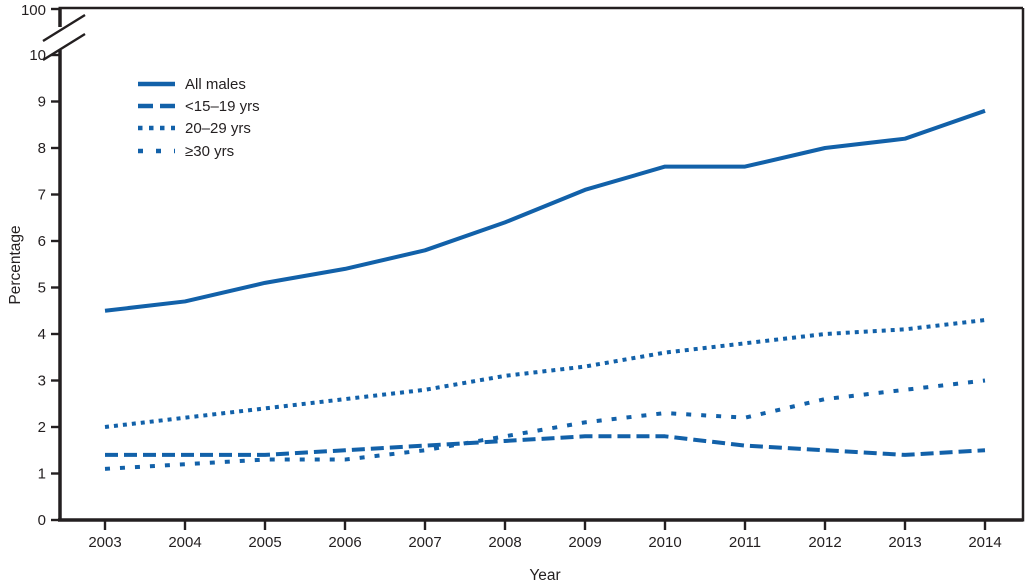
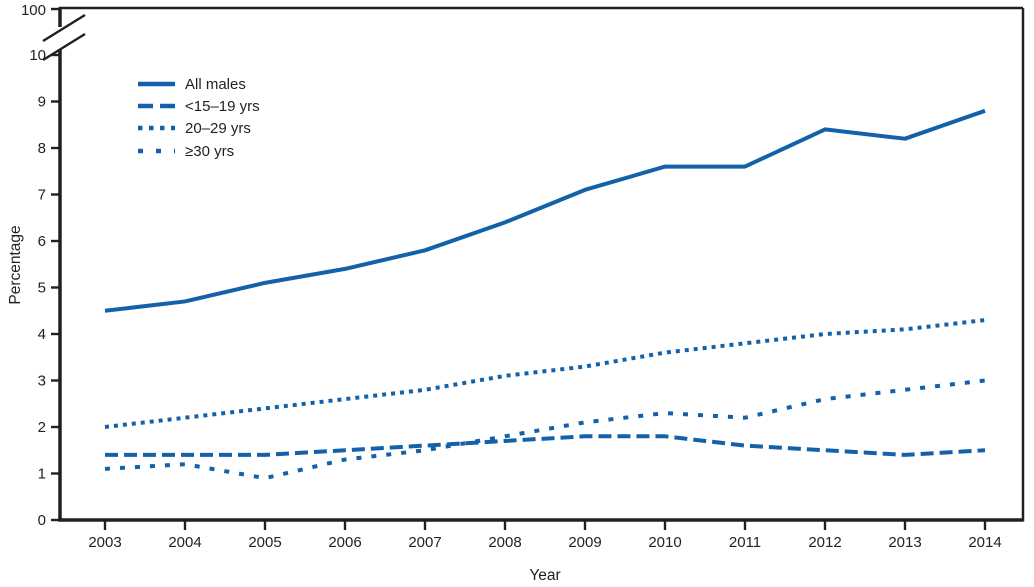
≥30 yrs/2005: 1.3 -> 0.9
All males/2012: 8.0 -> 8.4
